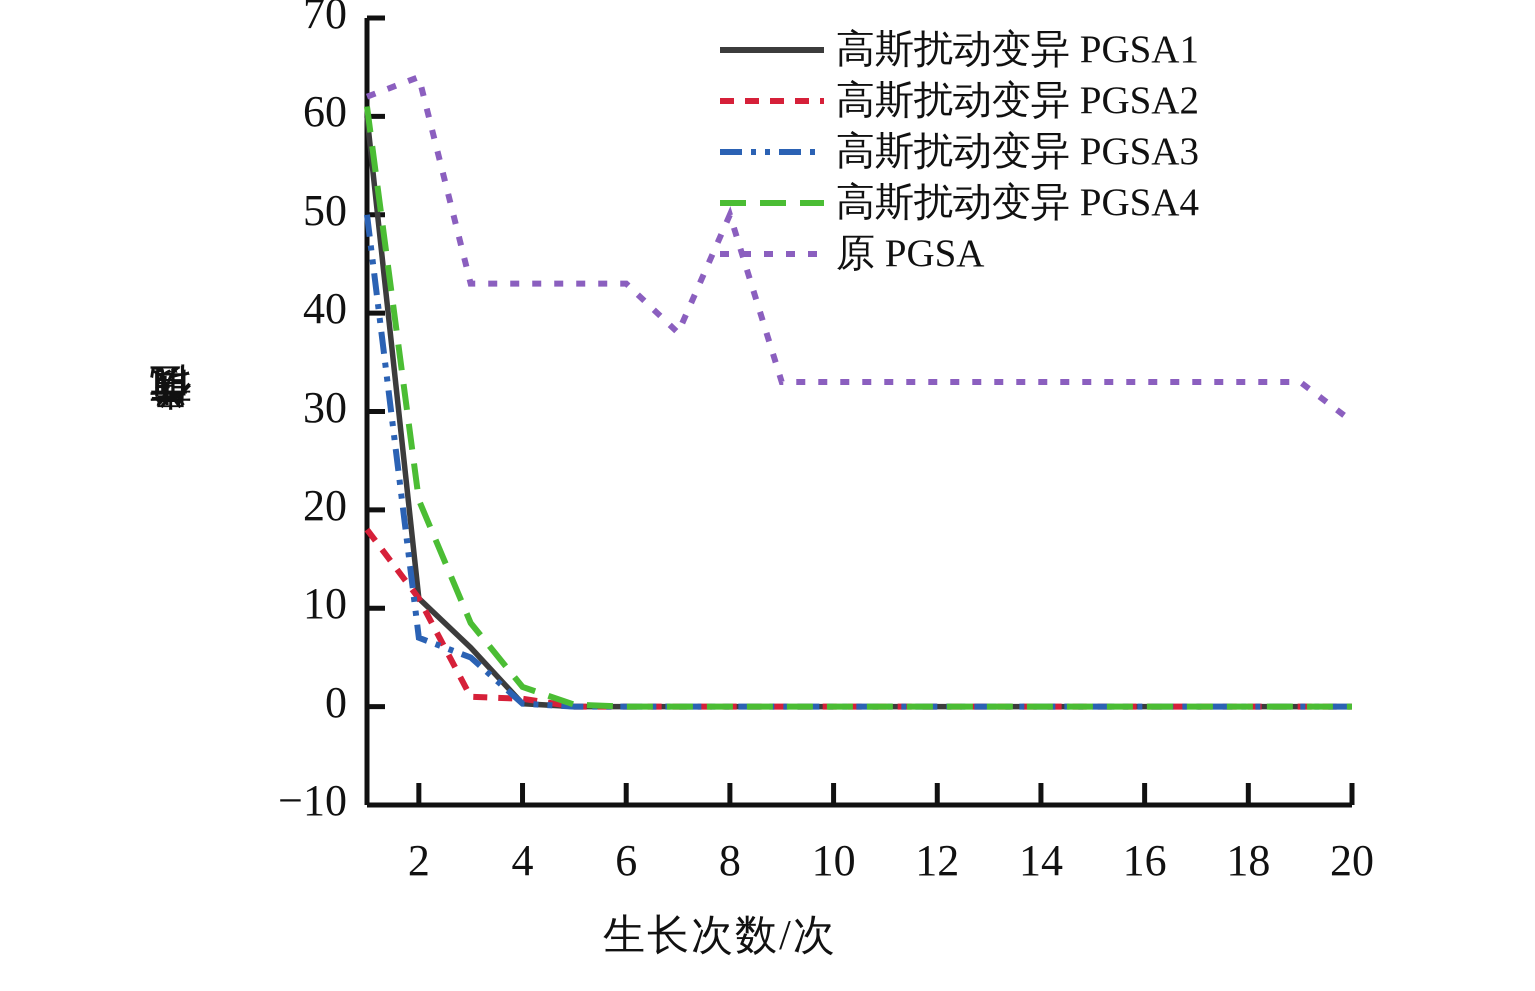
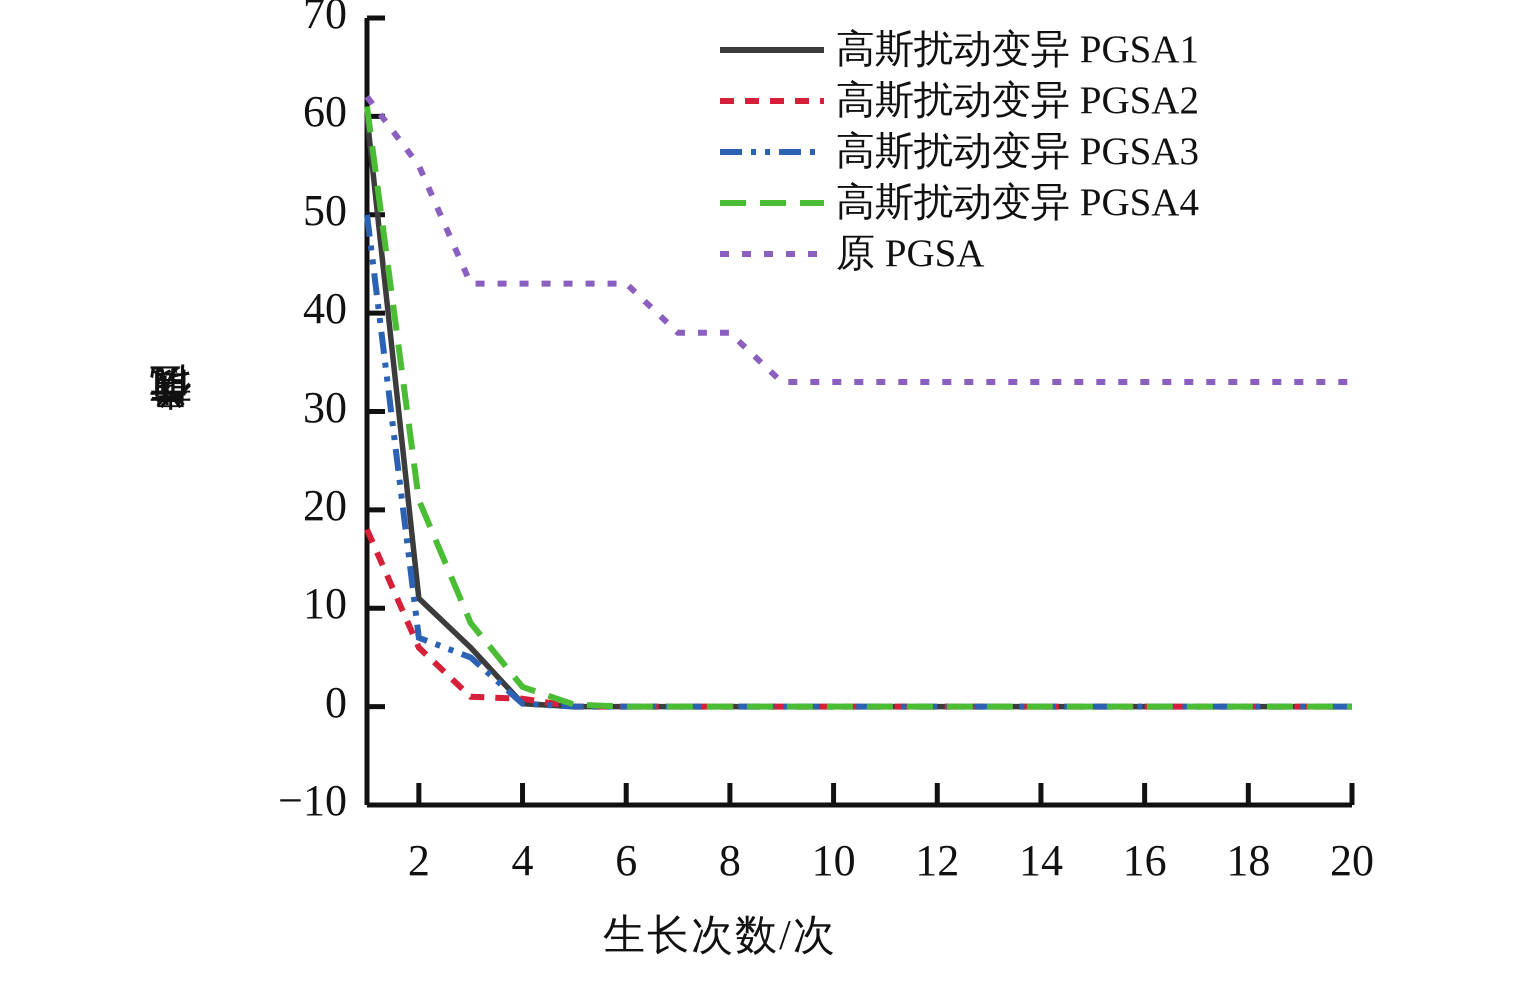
高斯扰动变异 PGSA2/2: 11 -> 6
原 PGSA/2: 64 -> 55
原 PGSA/8: 50 -> 38
原 PGSA/20: 29 -> 33
